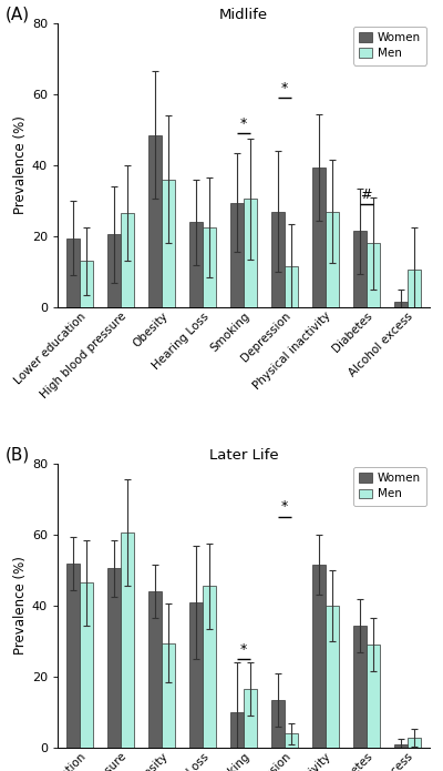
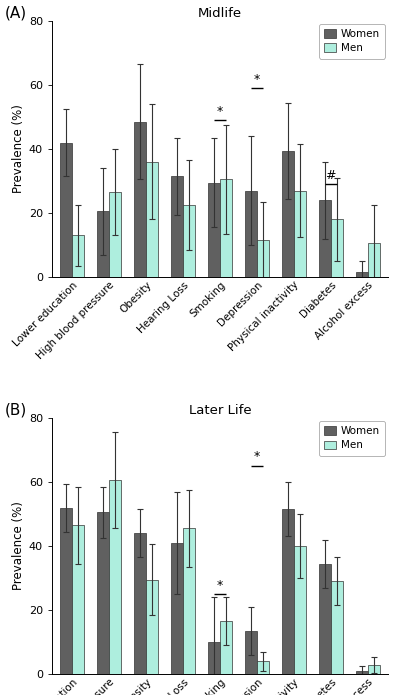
Midlife/Women/Lower education: 19.5 -> 42.0
Midlife/Women/Hearing Loss: 24.0 -> 31.5
Midlife/Women/Diabetes: 21.5 -> 24.0
